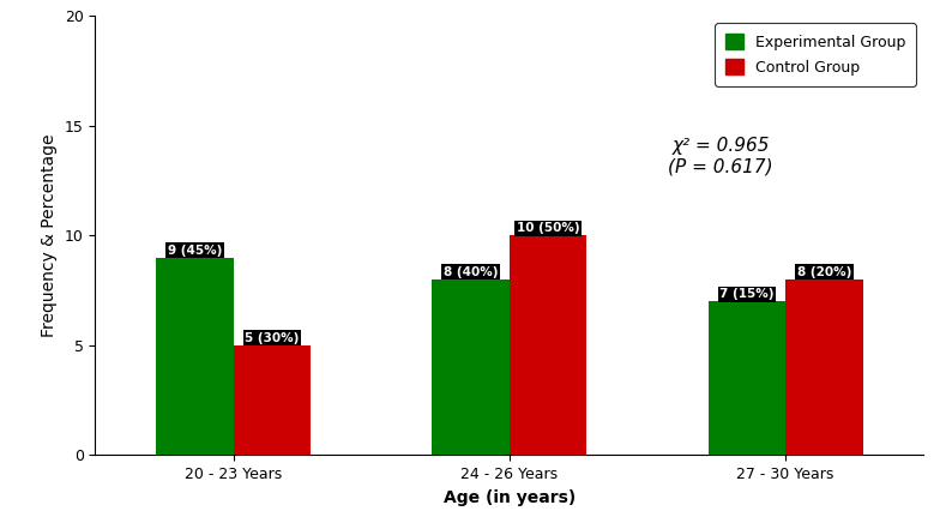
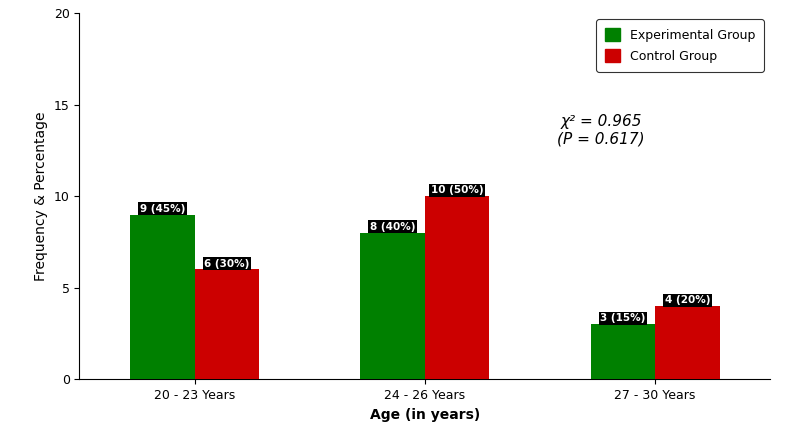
Control Group/20 - 23 Years: 5 -> 6
Experimental Group/27 - 30 Years: 7 -> 3
Control Group/27 - 30 Years: 8 -> 4
